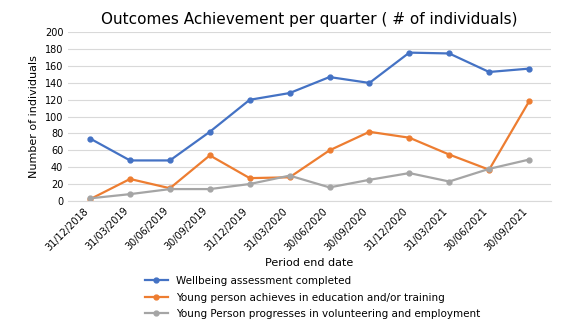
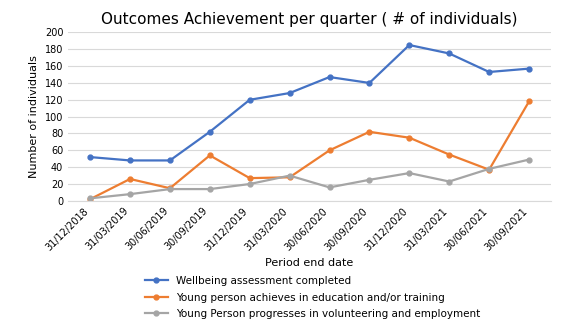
Wellbeing assessment completed/31/12/2018: 74 -> 52
Wellbeing assessment completed/31/12/2020: 176 -> 185
